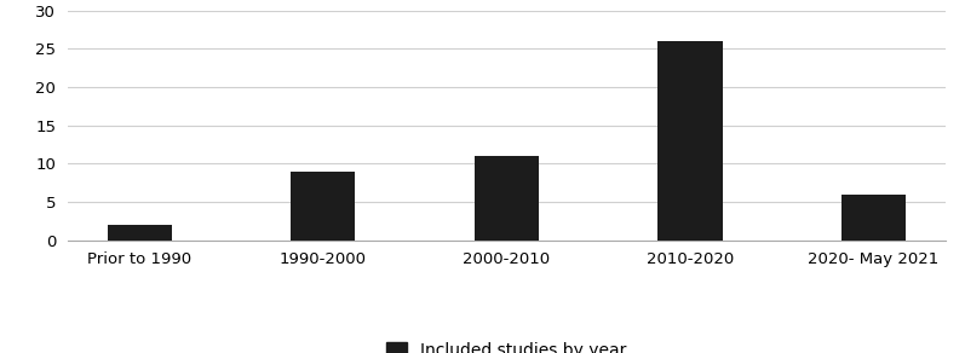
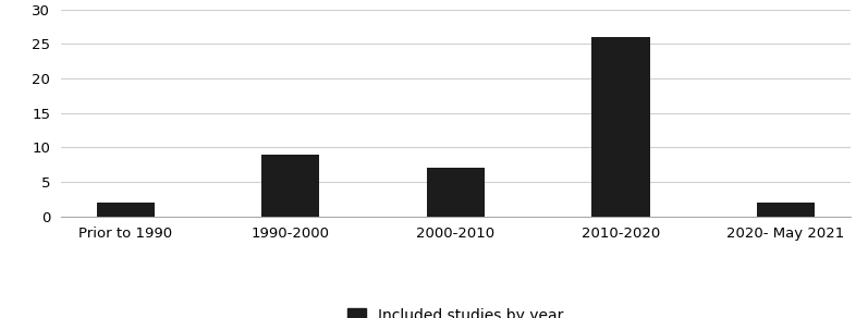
2000-2010: 11 -> 7
2020- May 2021: 6 -> 2
